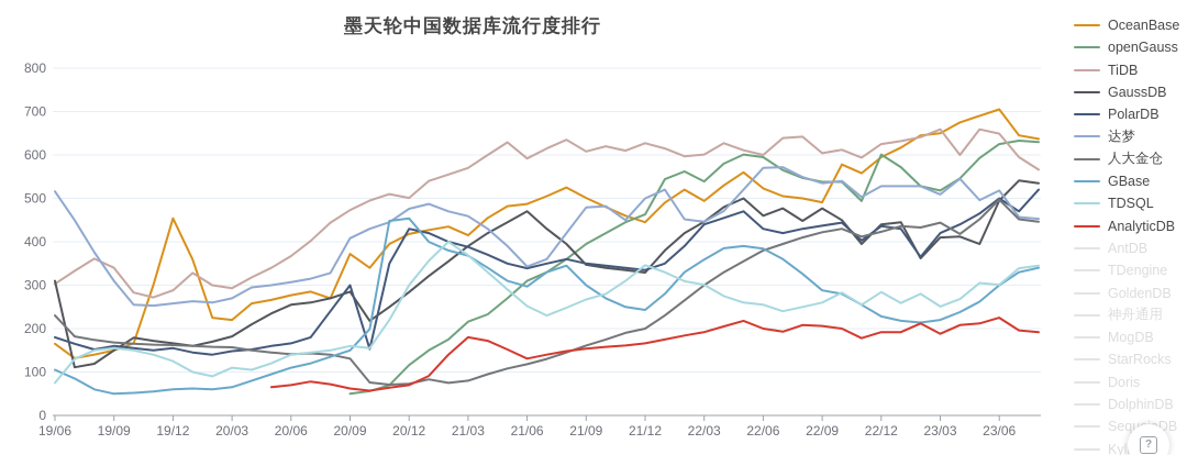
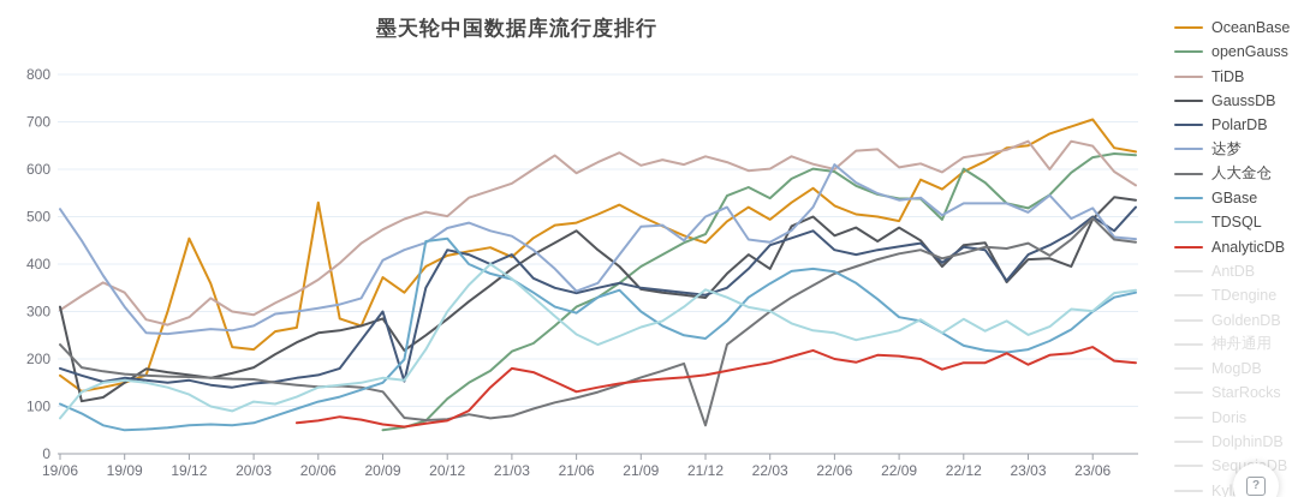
OceanBase/20/06: 280 -> 530
PolarDB/21/03: 390 -> 420
人大金仓/21/12: 200 -> 60
GaussDB/22/03: 450 -> 390
达梦/22/06: 570 -> 610
